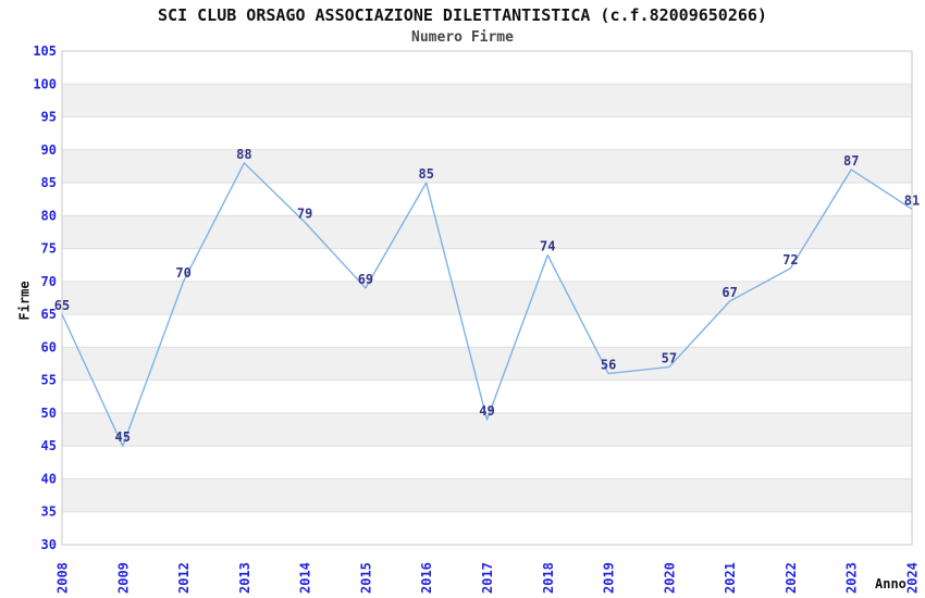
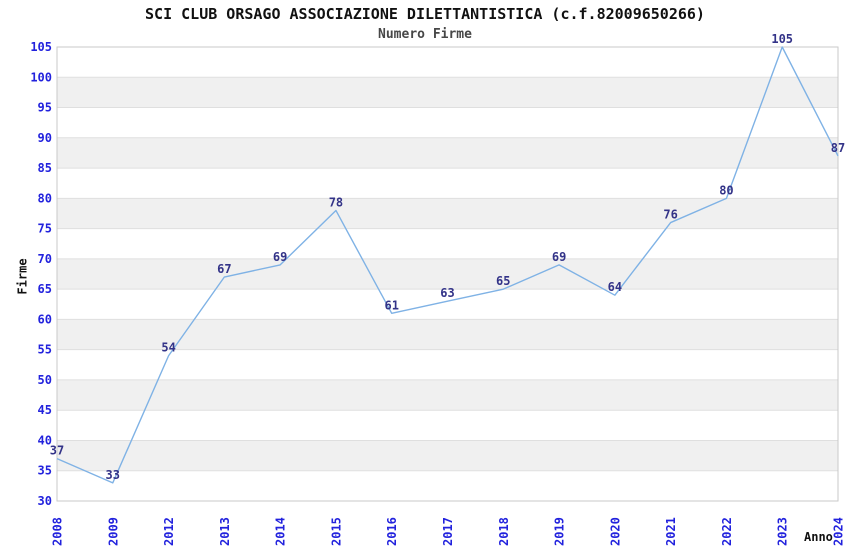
2008: 65 -> 37
2009: 45 -> 33
2012: 70 -> 54
2013: 88 -> 67
2014: 79 -> 69
2015: 69 -> 78
2016: 85 -> 61
2017: 49 -> 63
2018: 74 -> 65
2019: 56 -> 69
2020: 57 -> 64
2021: 67 -> 76
2022: 72 -> 80
2023: 87 -> 105
2024: 81 -> 87
